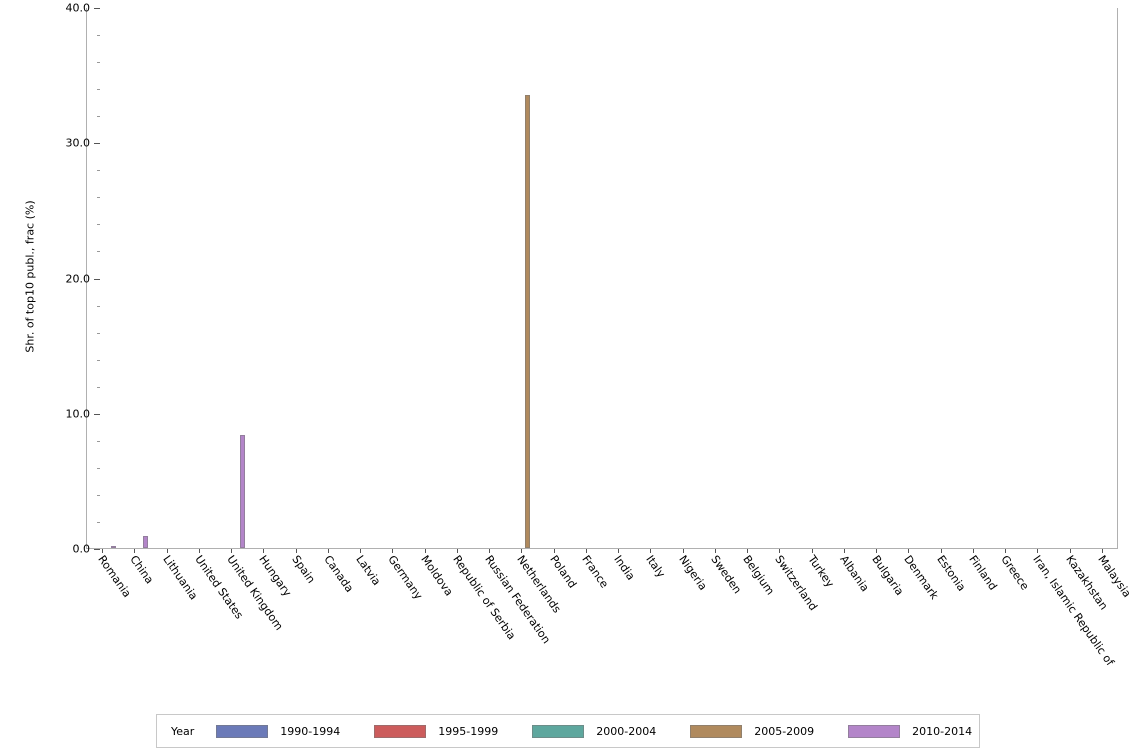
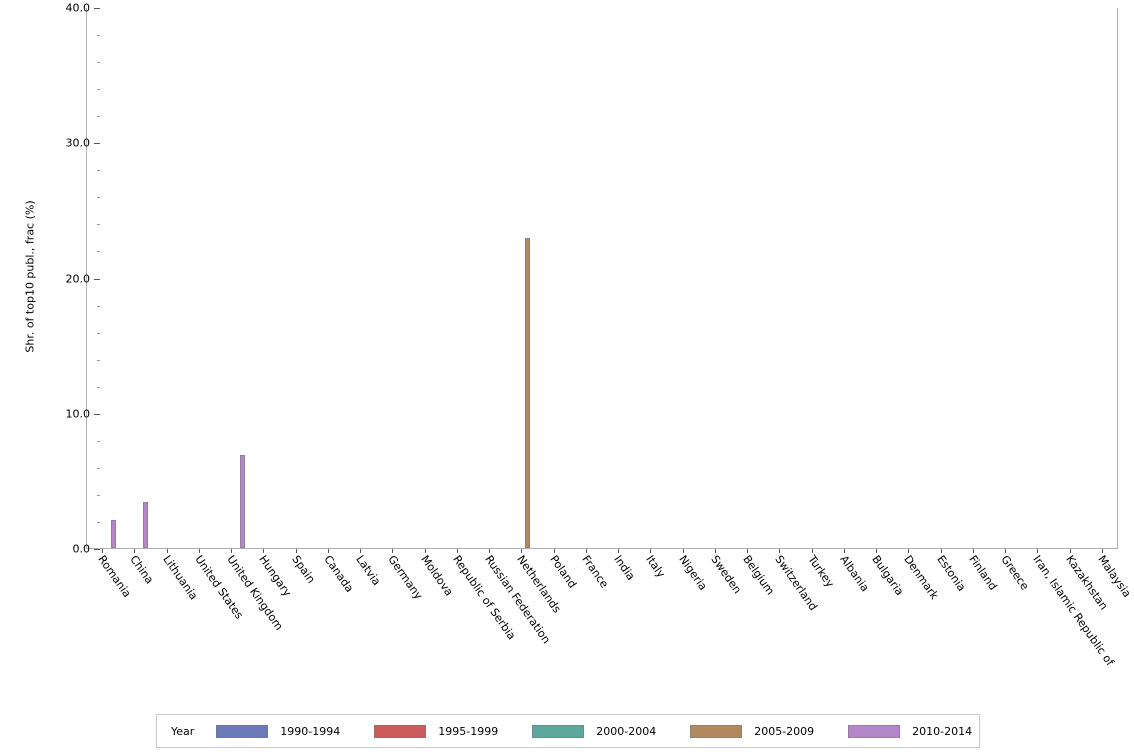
2010-2014/Romania: 0.1 -> 2.1
2010-2014/China: 0.9 -> 3.4
2010-2014/United Kingdom: 8.3 -> 6.9
2005-2009/Netherlands: 33.5 -> 22.9
